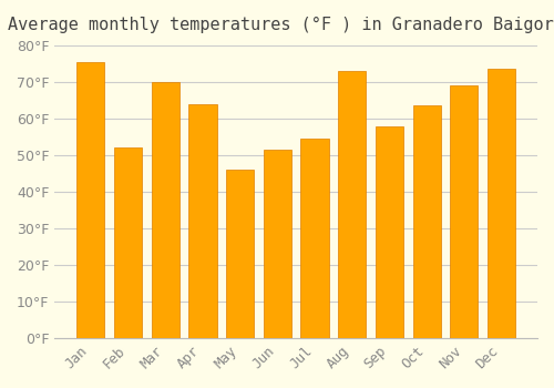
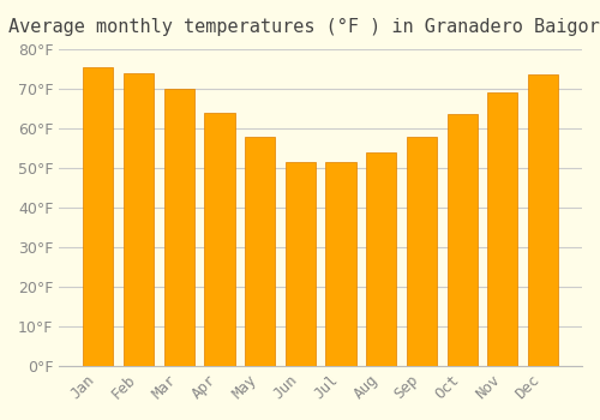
Feb: 52.0°F -> 74.0°F
May: 46.0°F -> 58.0°F
Jul: 54.5°F -> 51.5°F
Aug: 73.0°F -> 54.0°F
